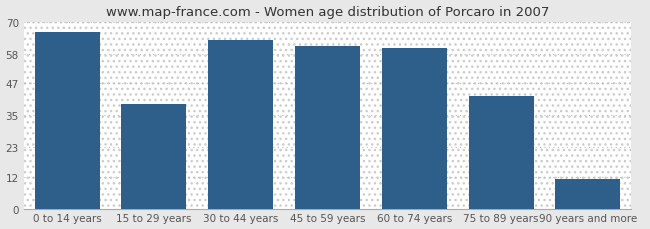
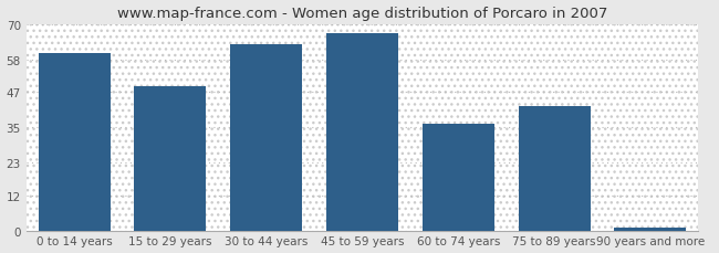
0 to 14 years: 66 -> 60
15 to 29 years: 39 -> 49
45 to 59 years: 61 -> 67
60 to 74 years: 60 -> 36
90 years and more: 11 -> 1
